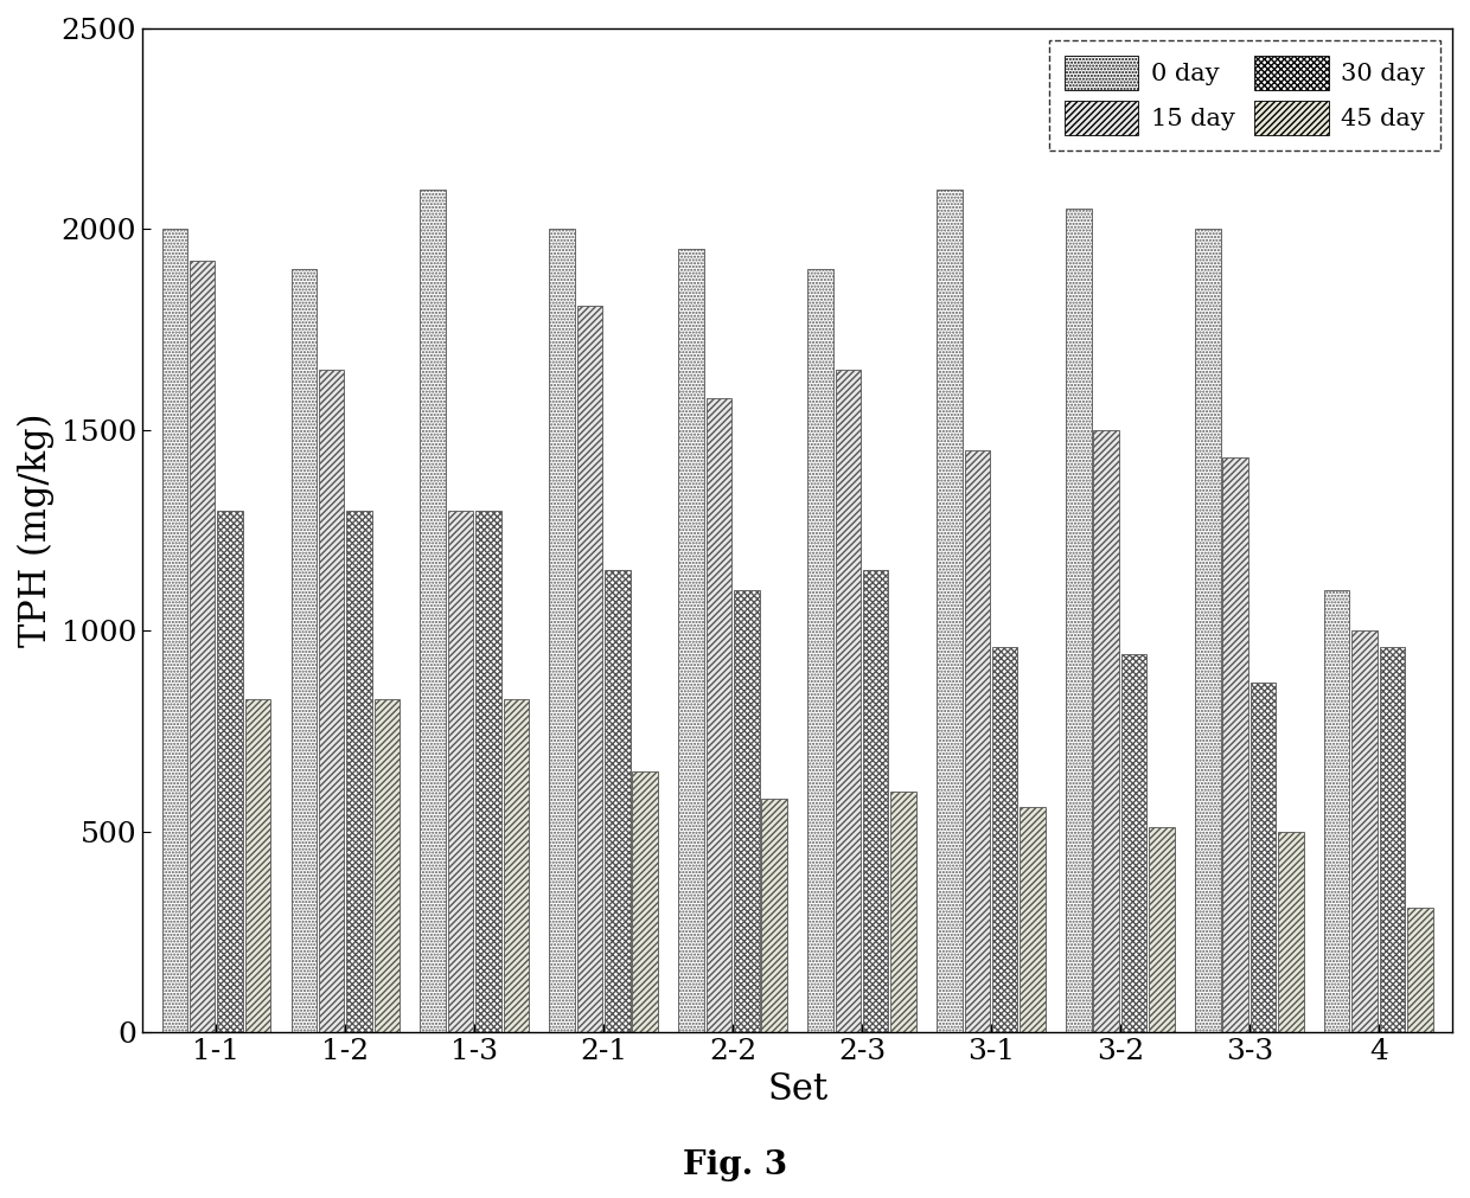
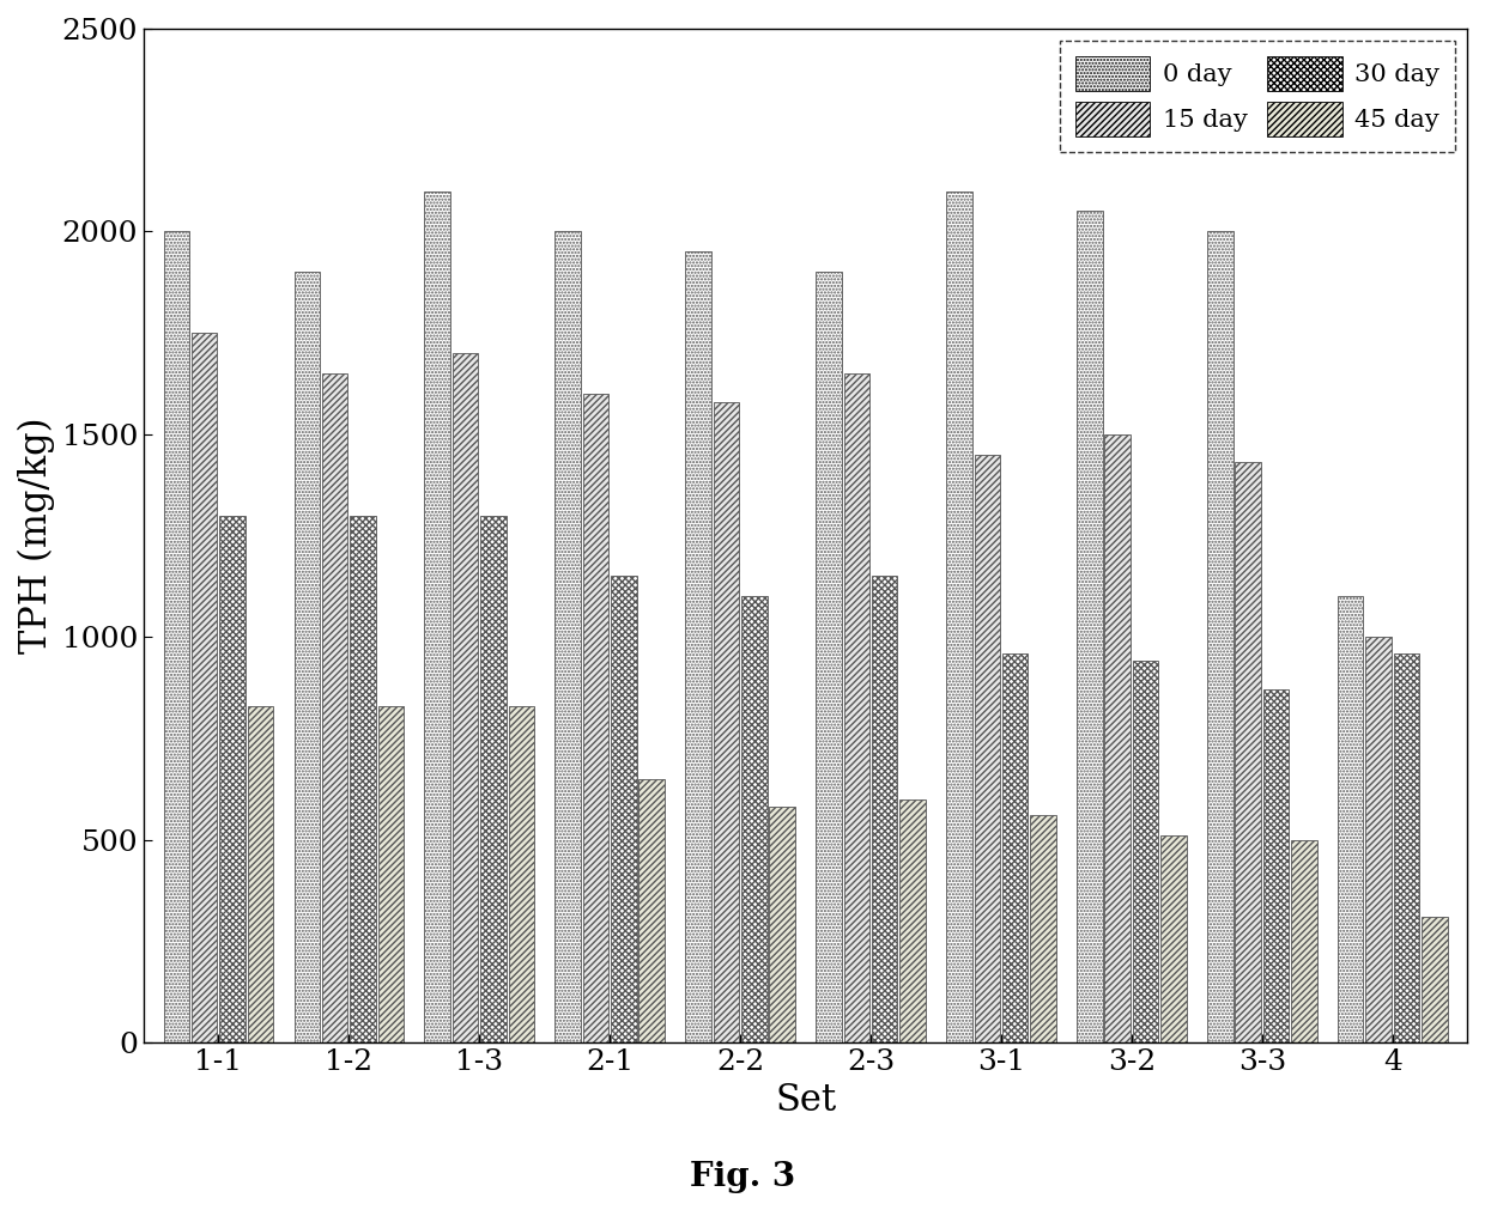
15 day/1-1: 1920 -> 1750
15 day/1-3: 1300 -> 1700
15 day/2-1: 1810 -> 1600
